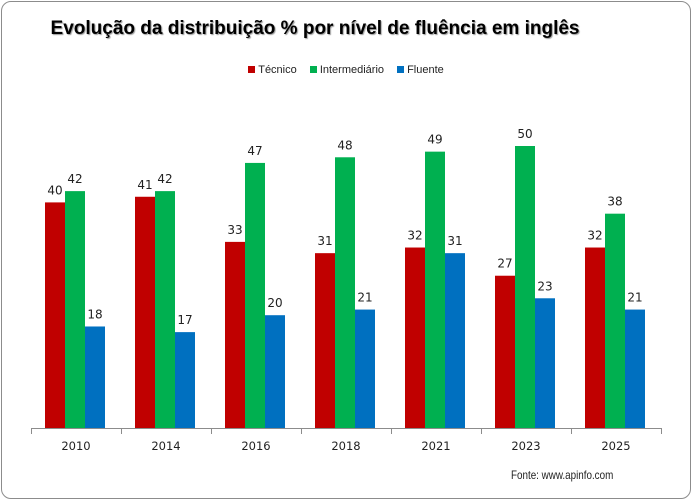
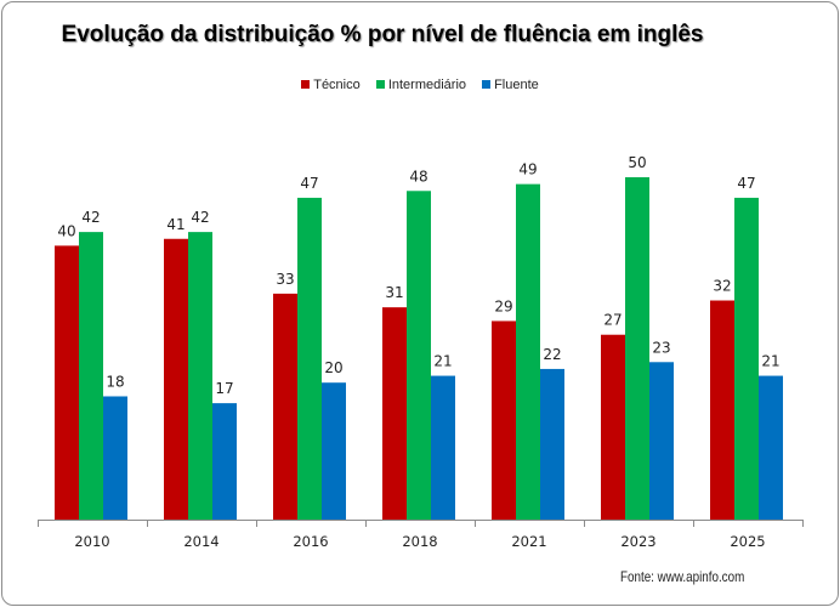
Técnico/2021: 32 -> 29
Fluente/2021: 31 -> 22
Intermediário/2025: 38 -> 47
